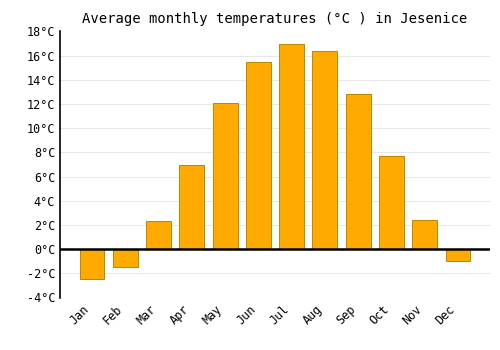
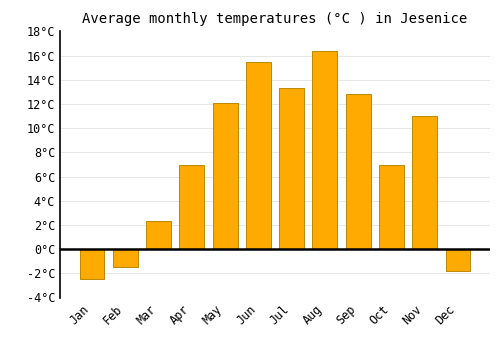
Jul: 17.0°C -> 13.3°C
Oct: 7.7°C -> 7.0°C
Nov: 2.4°C -> 11.0°C
Dec: -1.0°C -> -1.8°C
